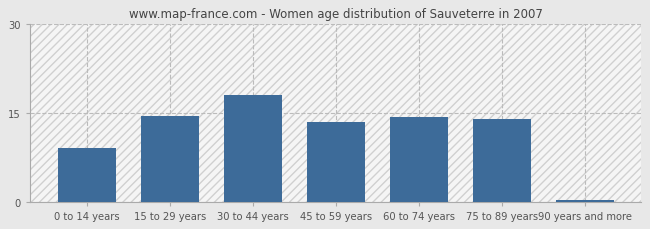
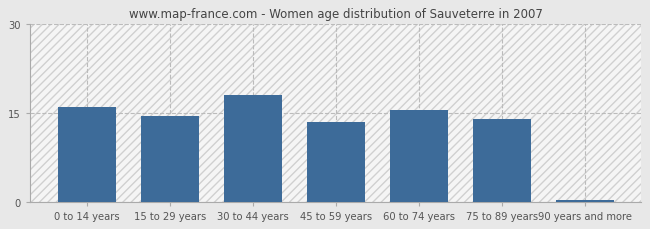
0 to 14 years: 9.0 -> 16.0
60 to 74 years: 14.4 -> 15.5
